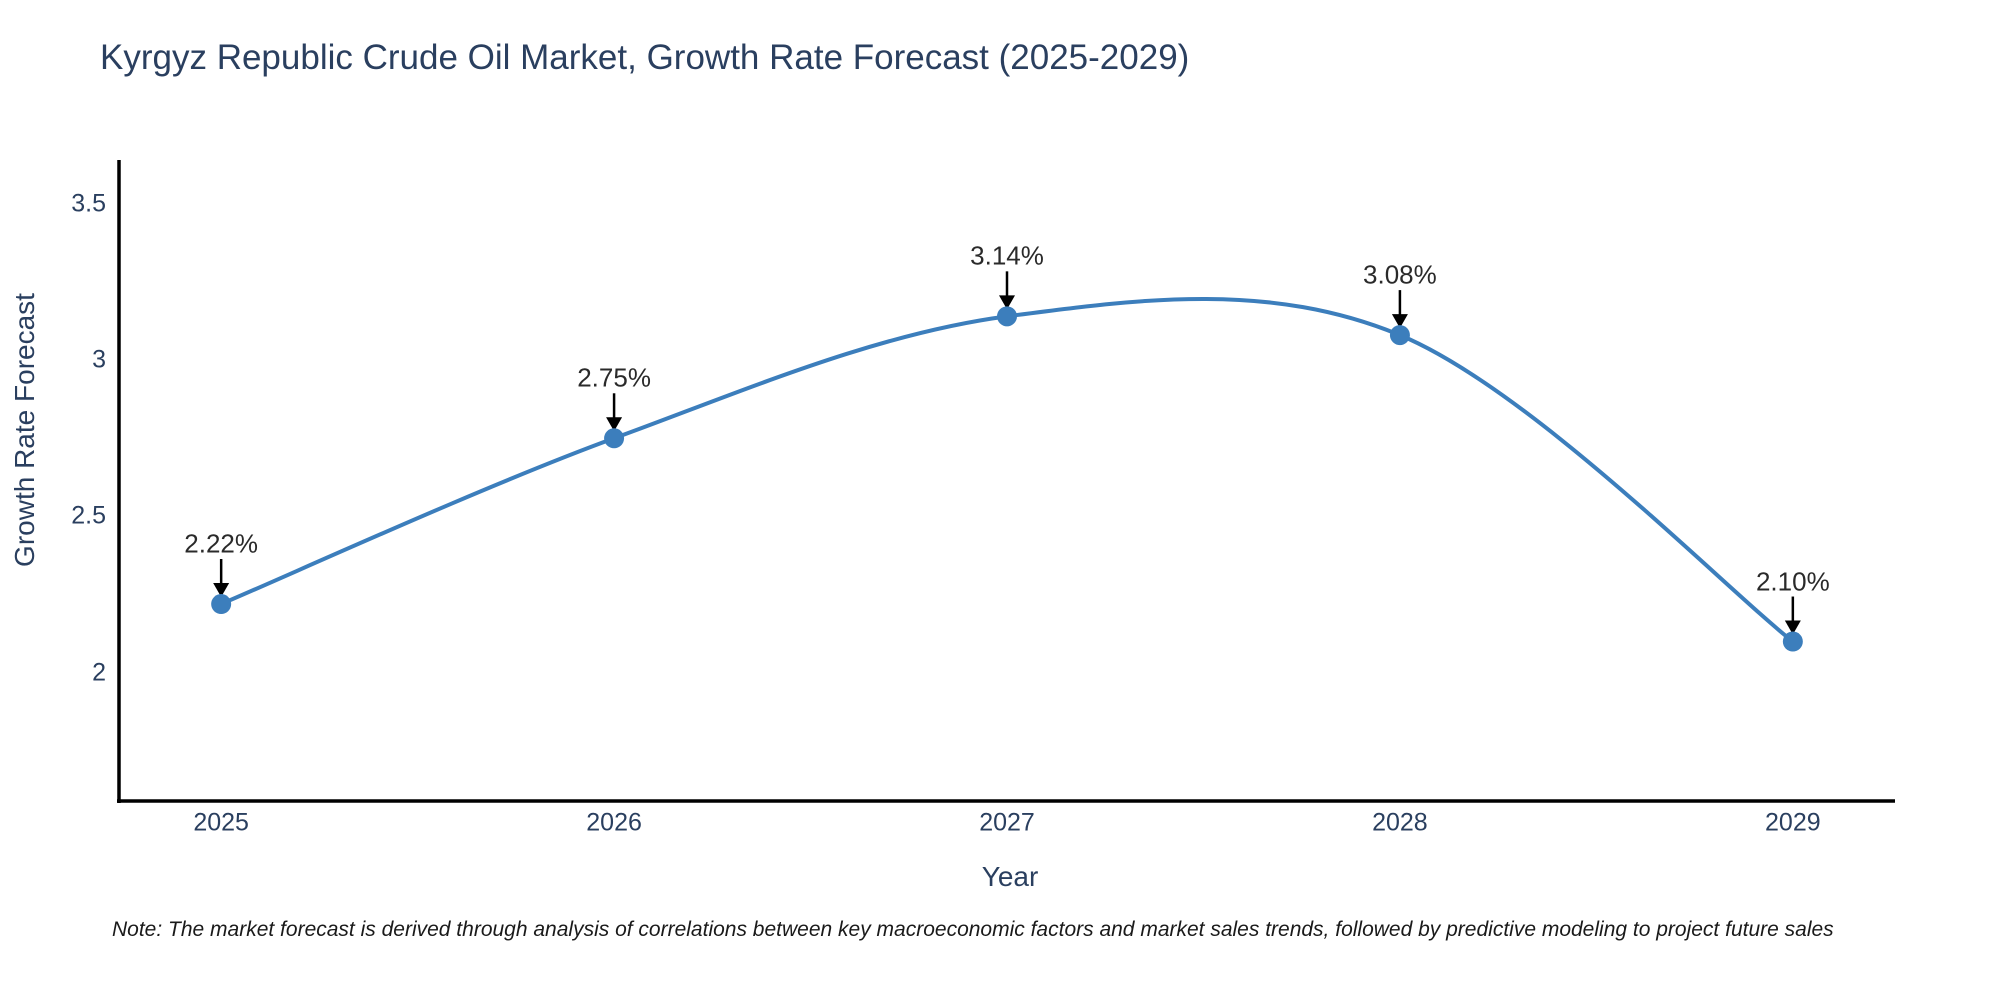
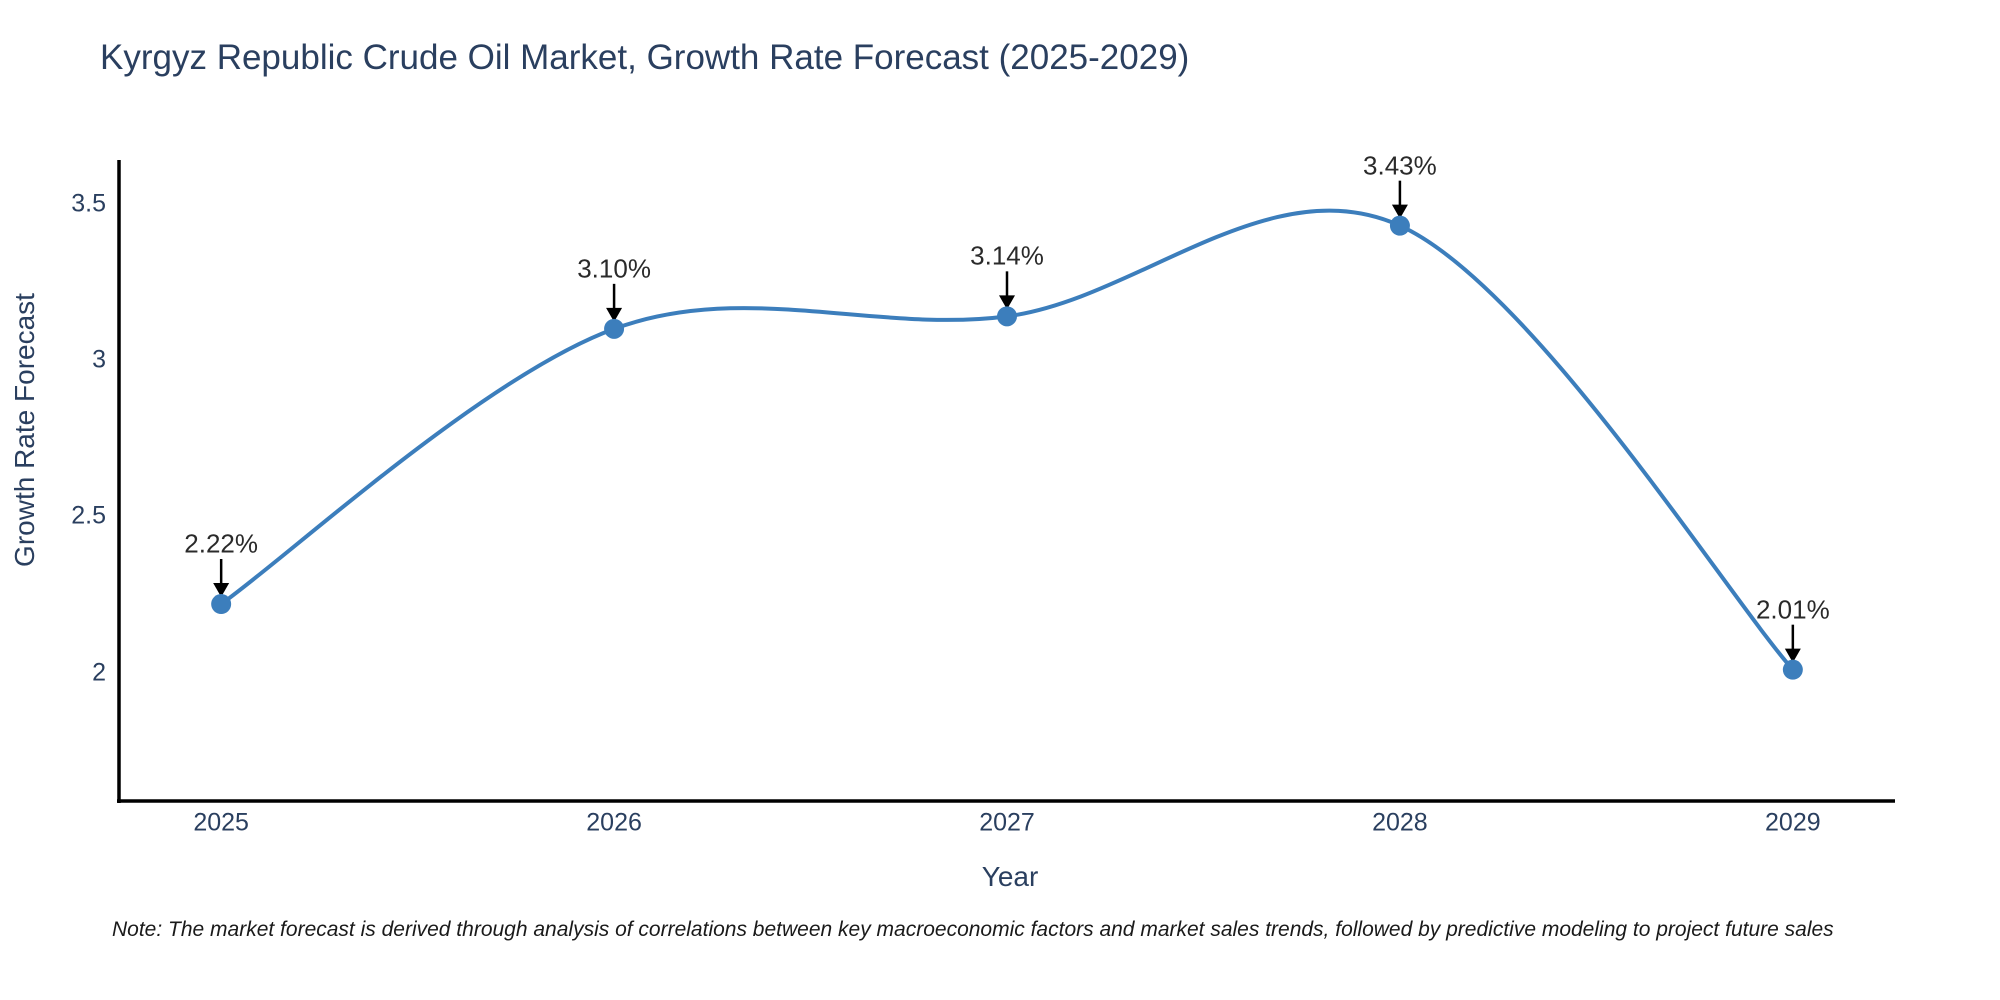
2026: 2.75% -> 3.10%
2028: 3.08% -> 3.43%
2029: 2.10% -> 2.01%
